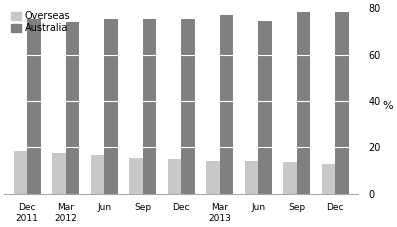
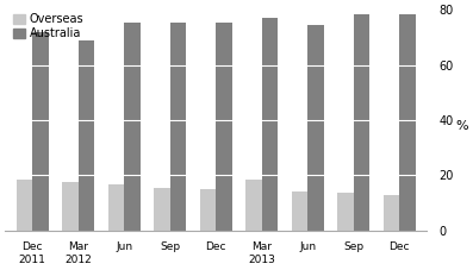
Australia/Dec 2011: 75.5 -> 72.0
Australia/Mar 2012: 74.0 -> 69.0
Overseas/Mar 2013: 14.0 -> 18.5
